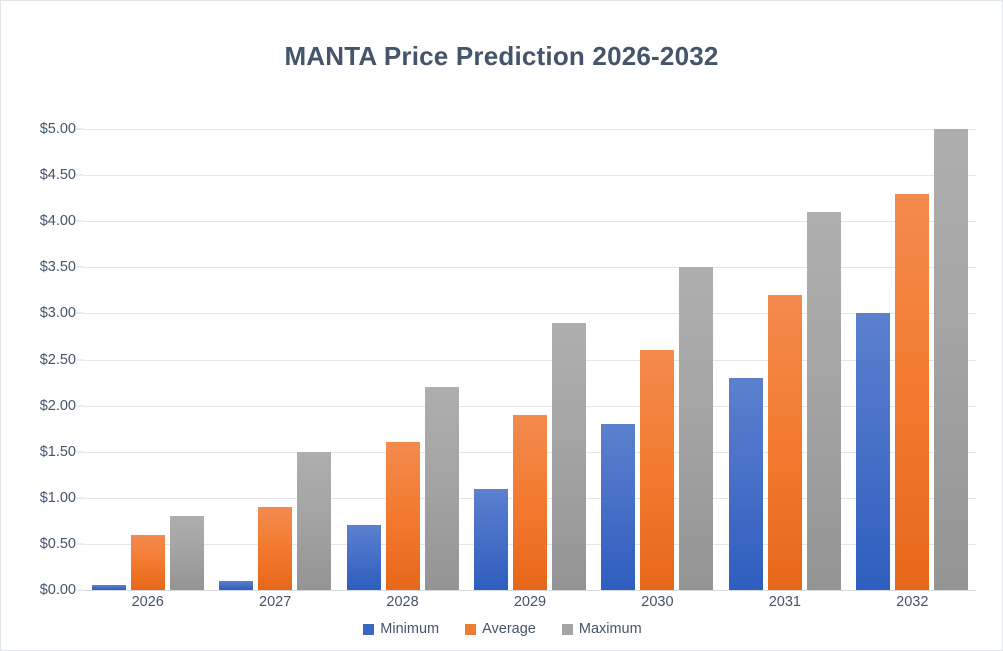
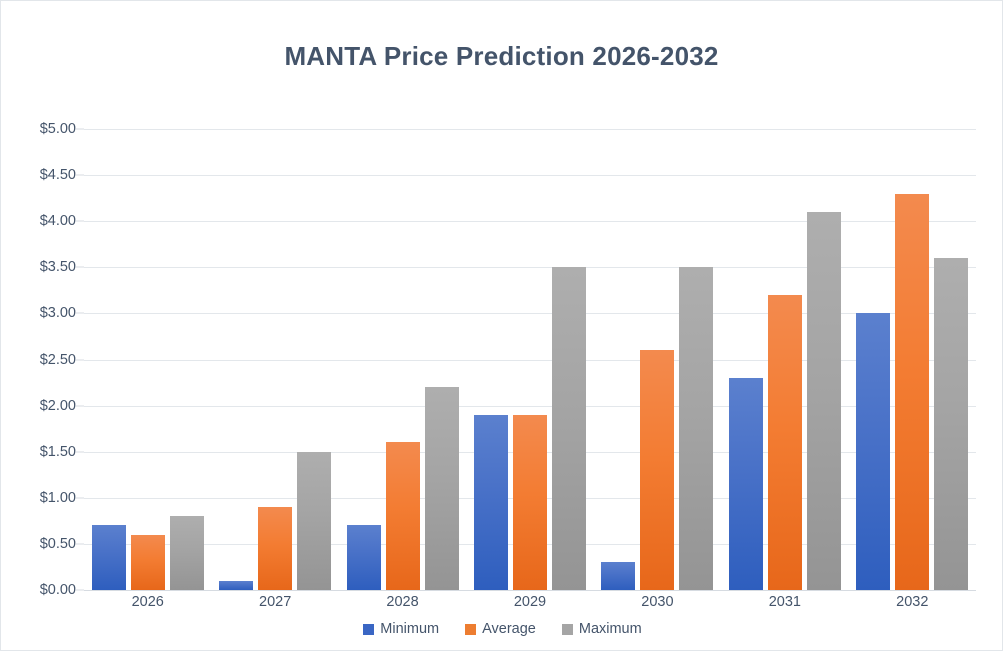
Minimum/2026: $0.1 -> $0.7
Minimum/2029: $1.1 -> $1.9
Maximum/2029: $2.9 -> $3.5
Minimum/2030: $1.8 -> $0.3
Maximum/2032: $5.0 -> $3.6
